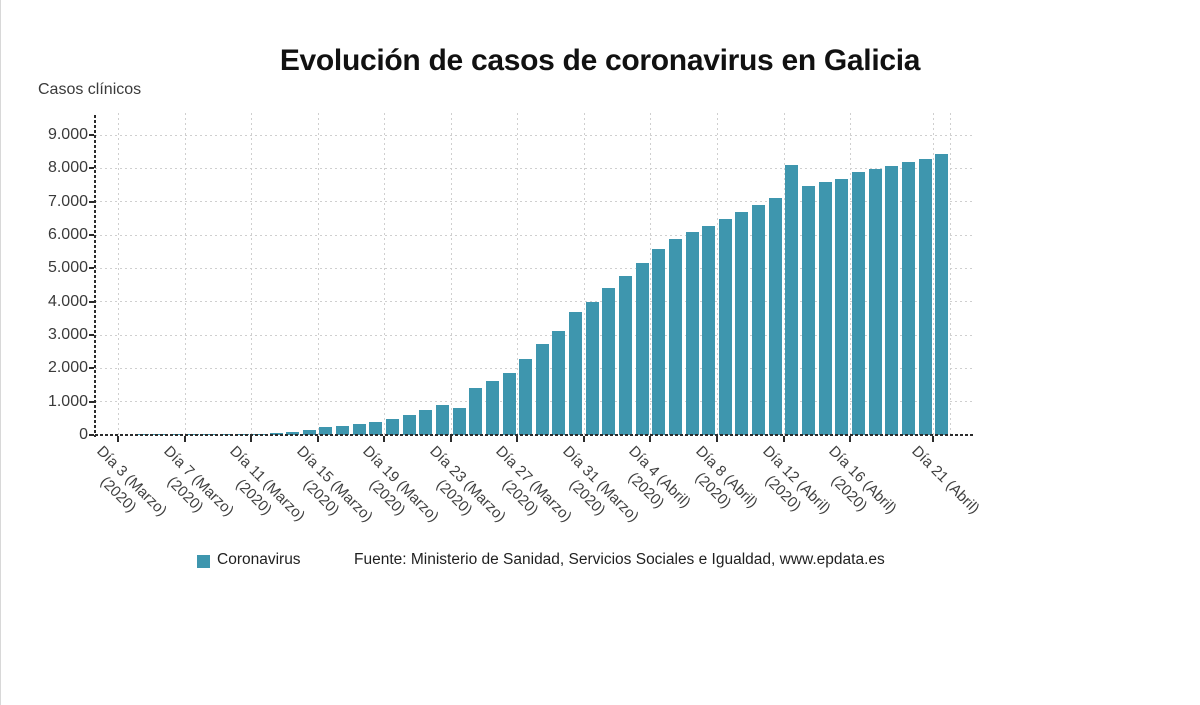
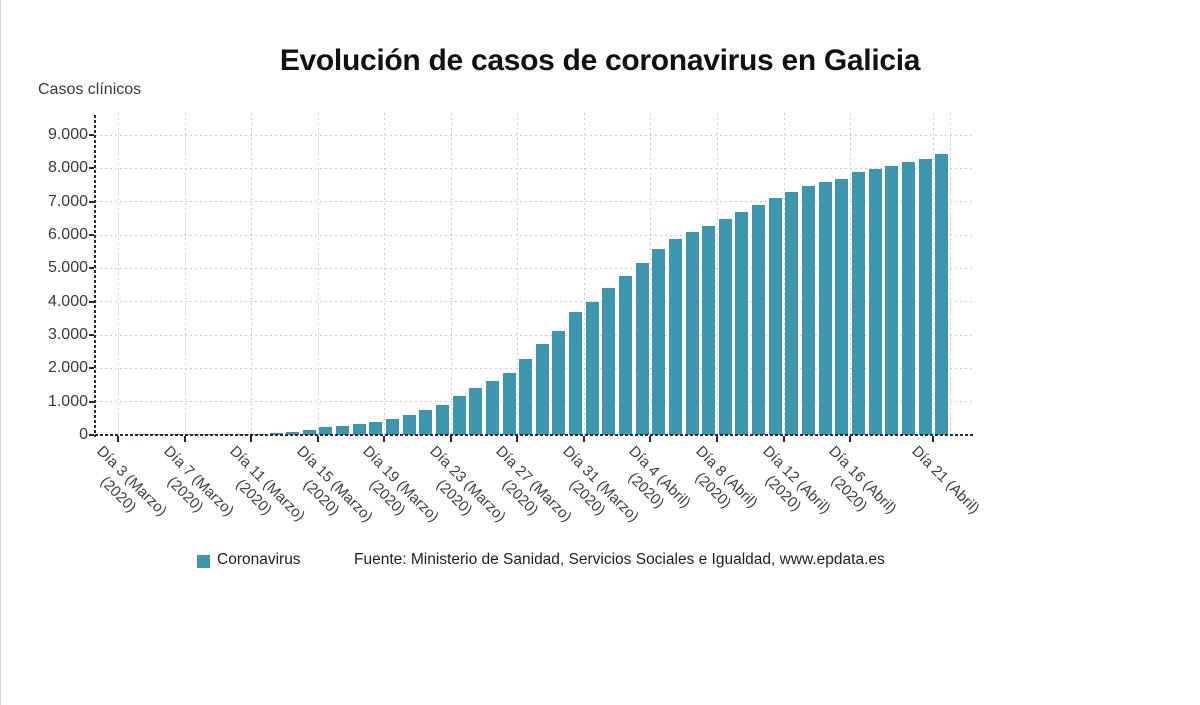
Día 23 (Marzo): 800 -> 1200
Día 12 (Abril): 8100 -> 7300
